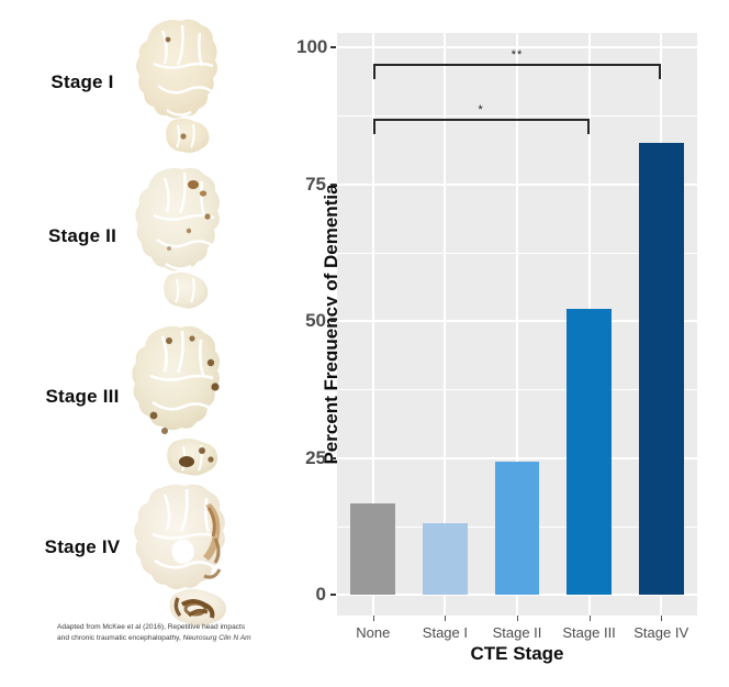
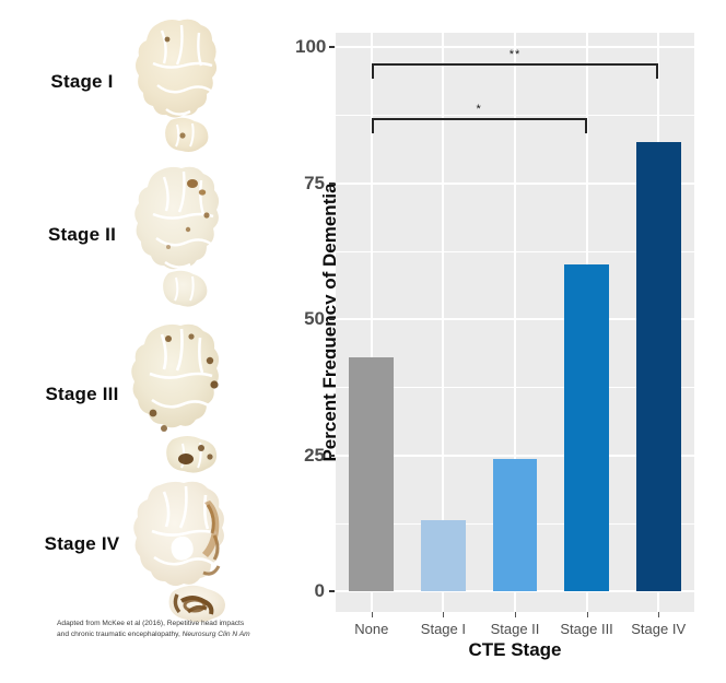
None: 17 -> 43
Stage III: 52 -> 60
